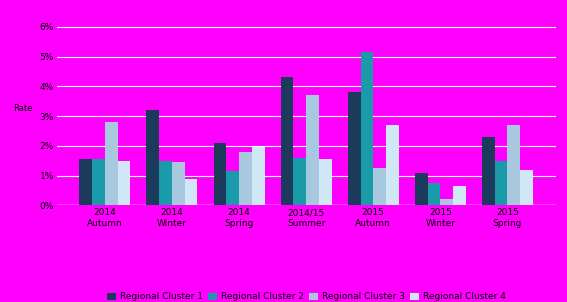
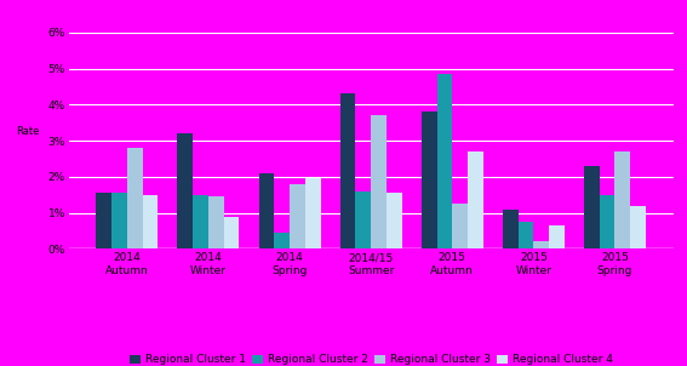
Regional Cluster 2/2014 Spring: 1.15% -> 0.45%
Regional Cluster 2/2015 Autumn: 5.15% -> 4.85%
